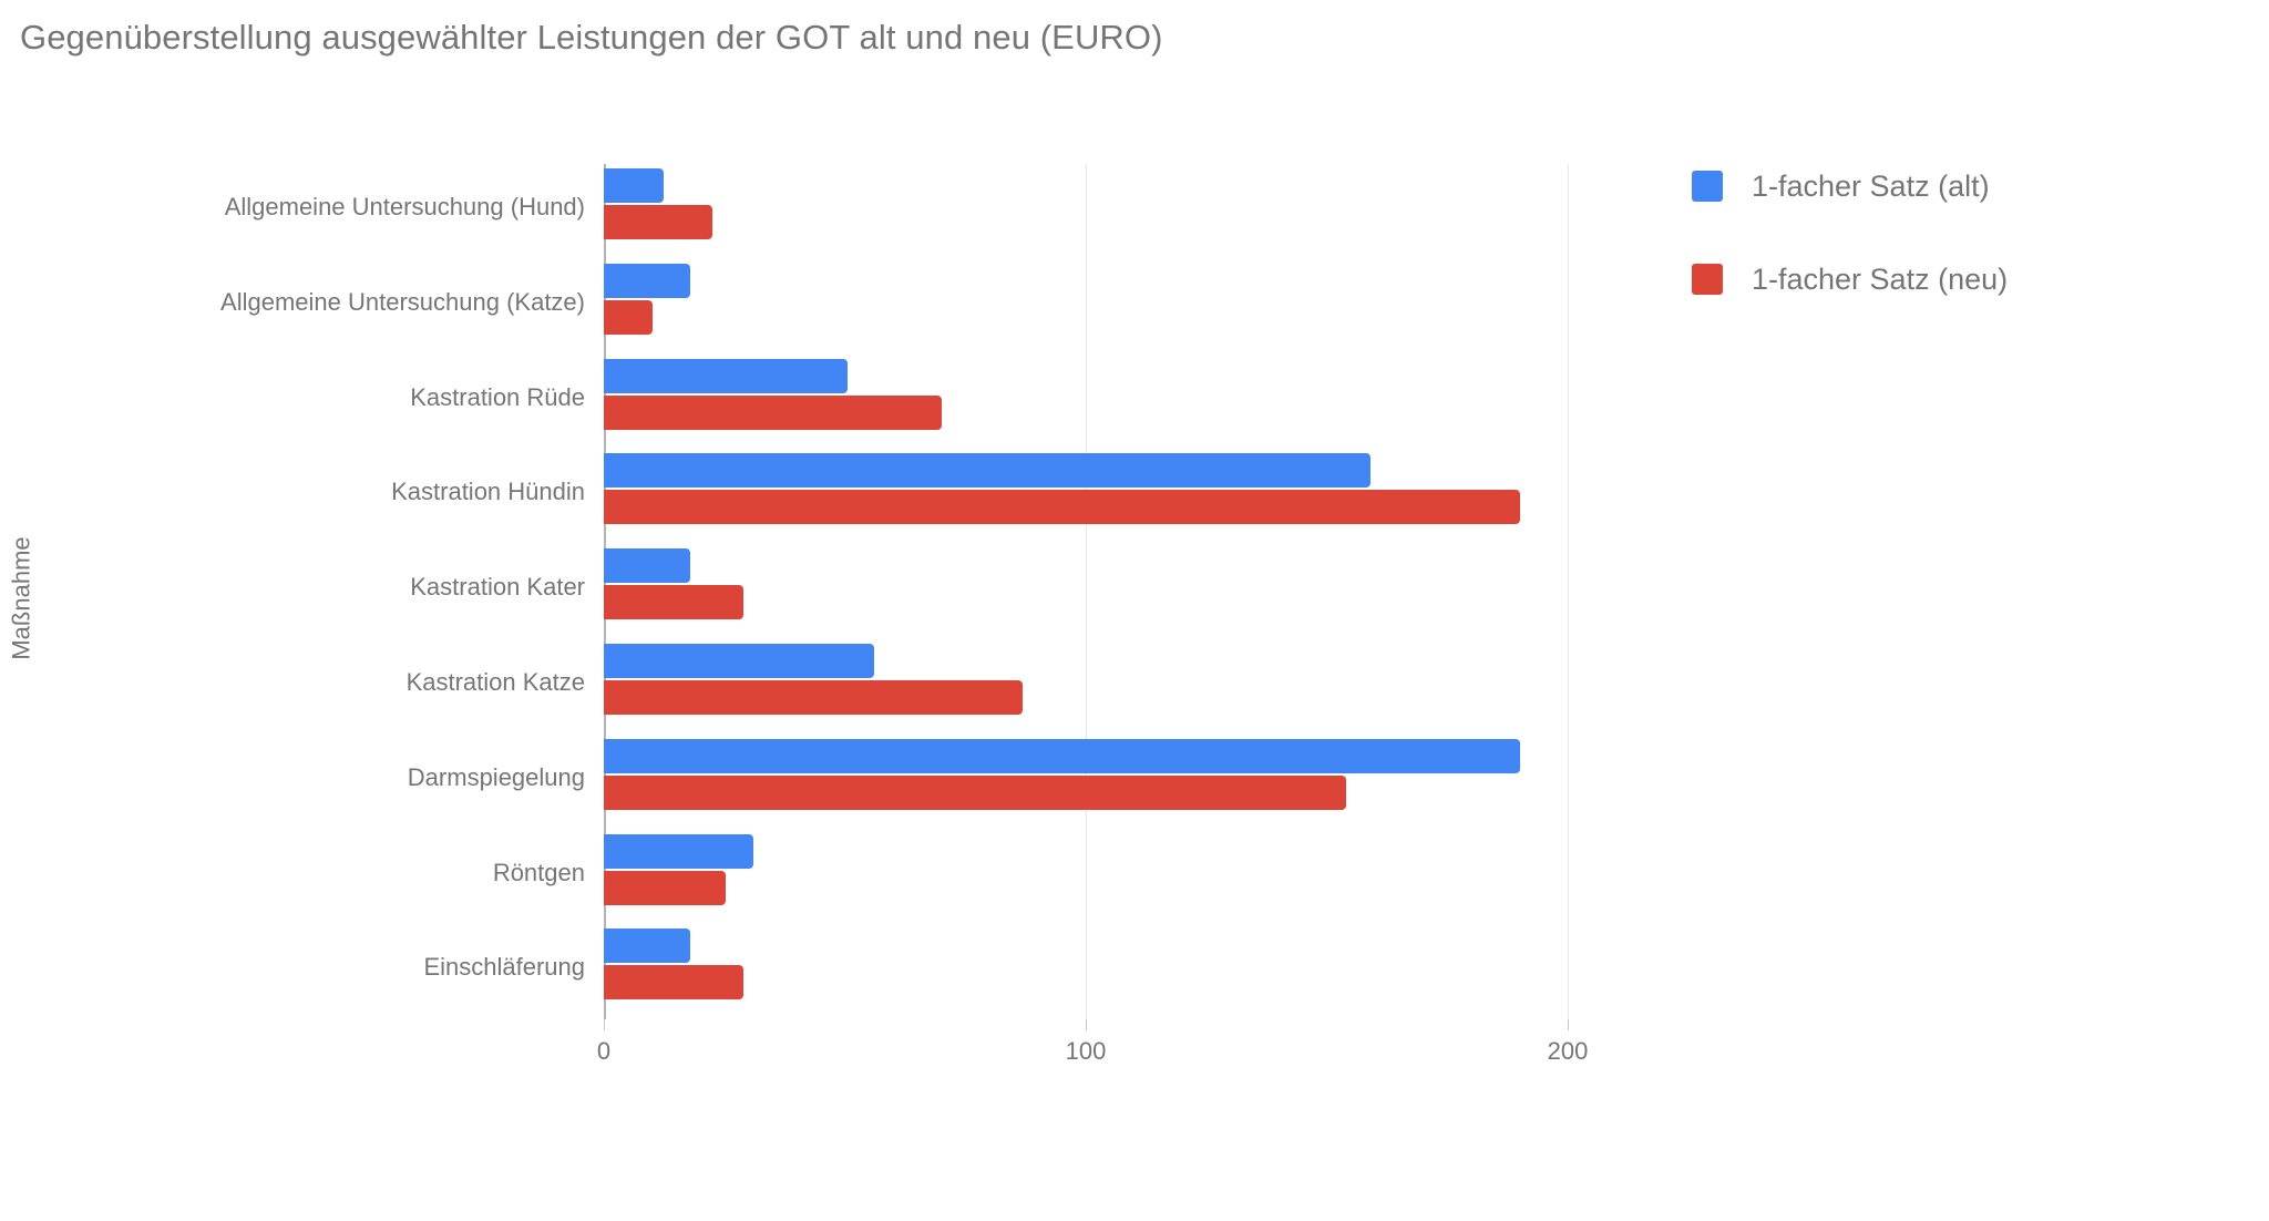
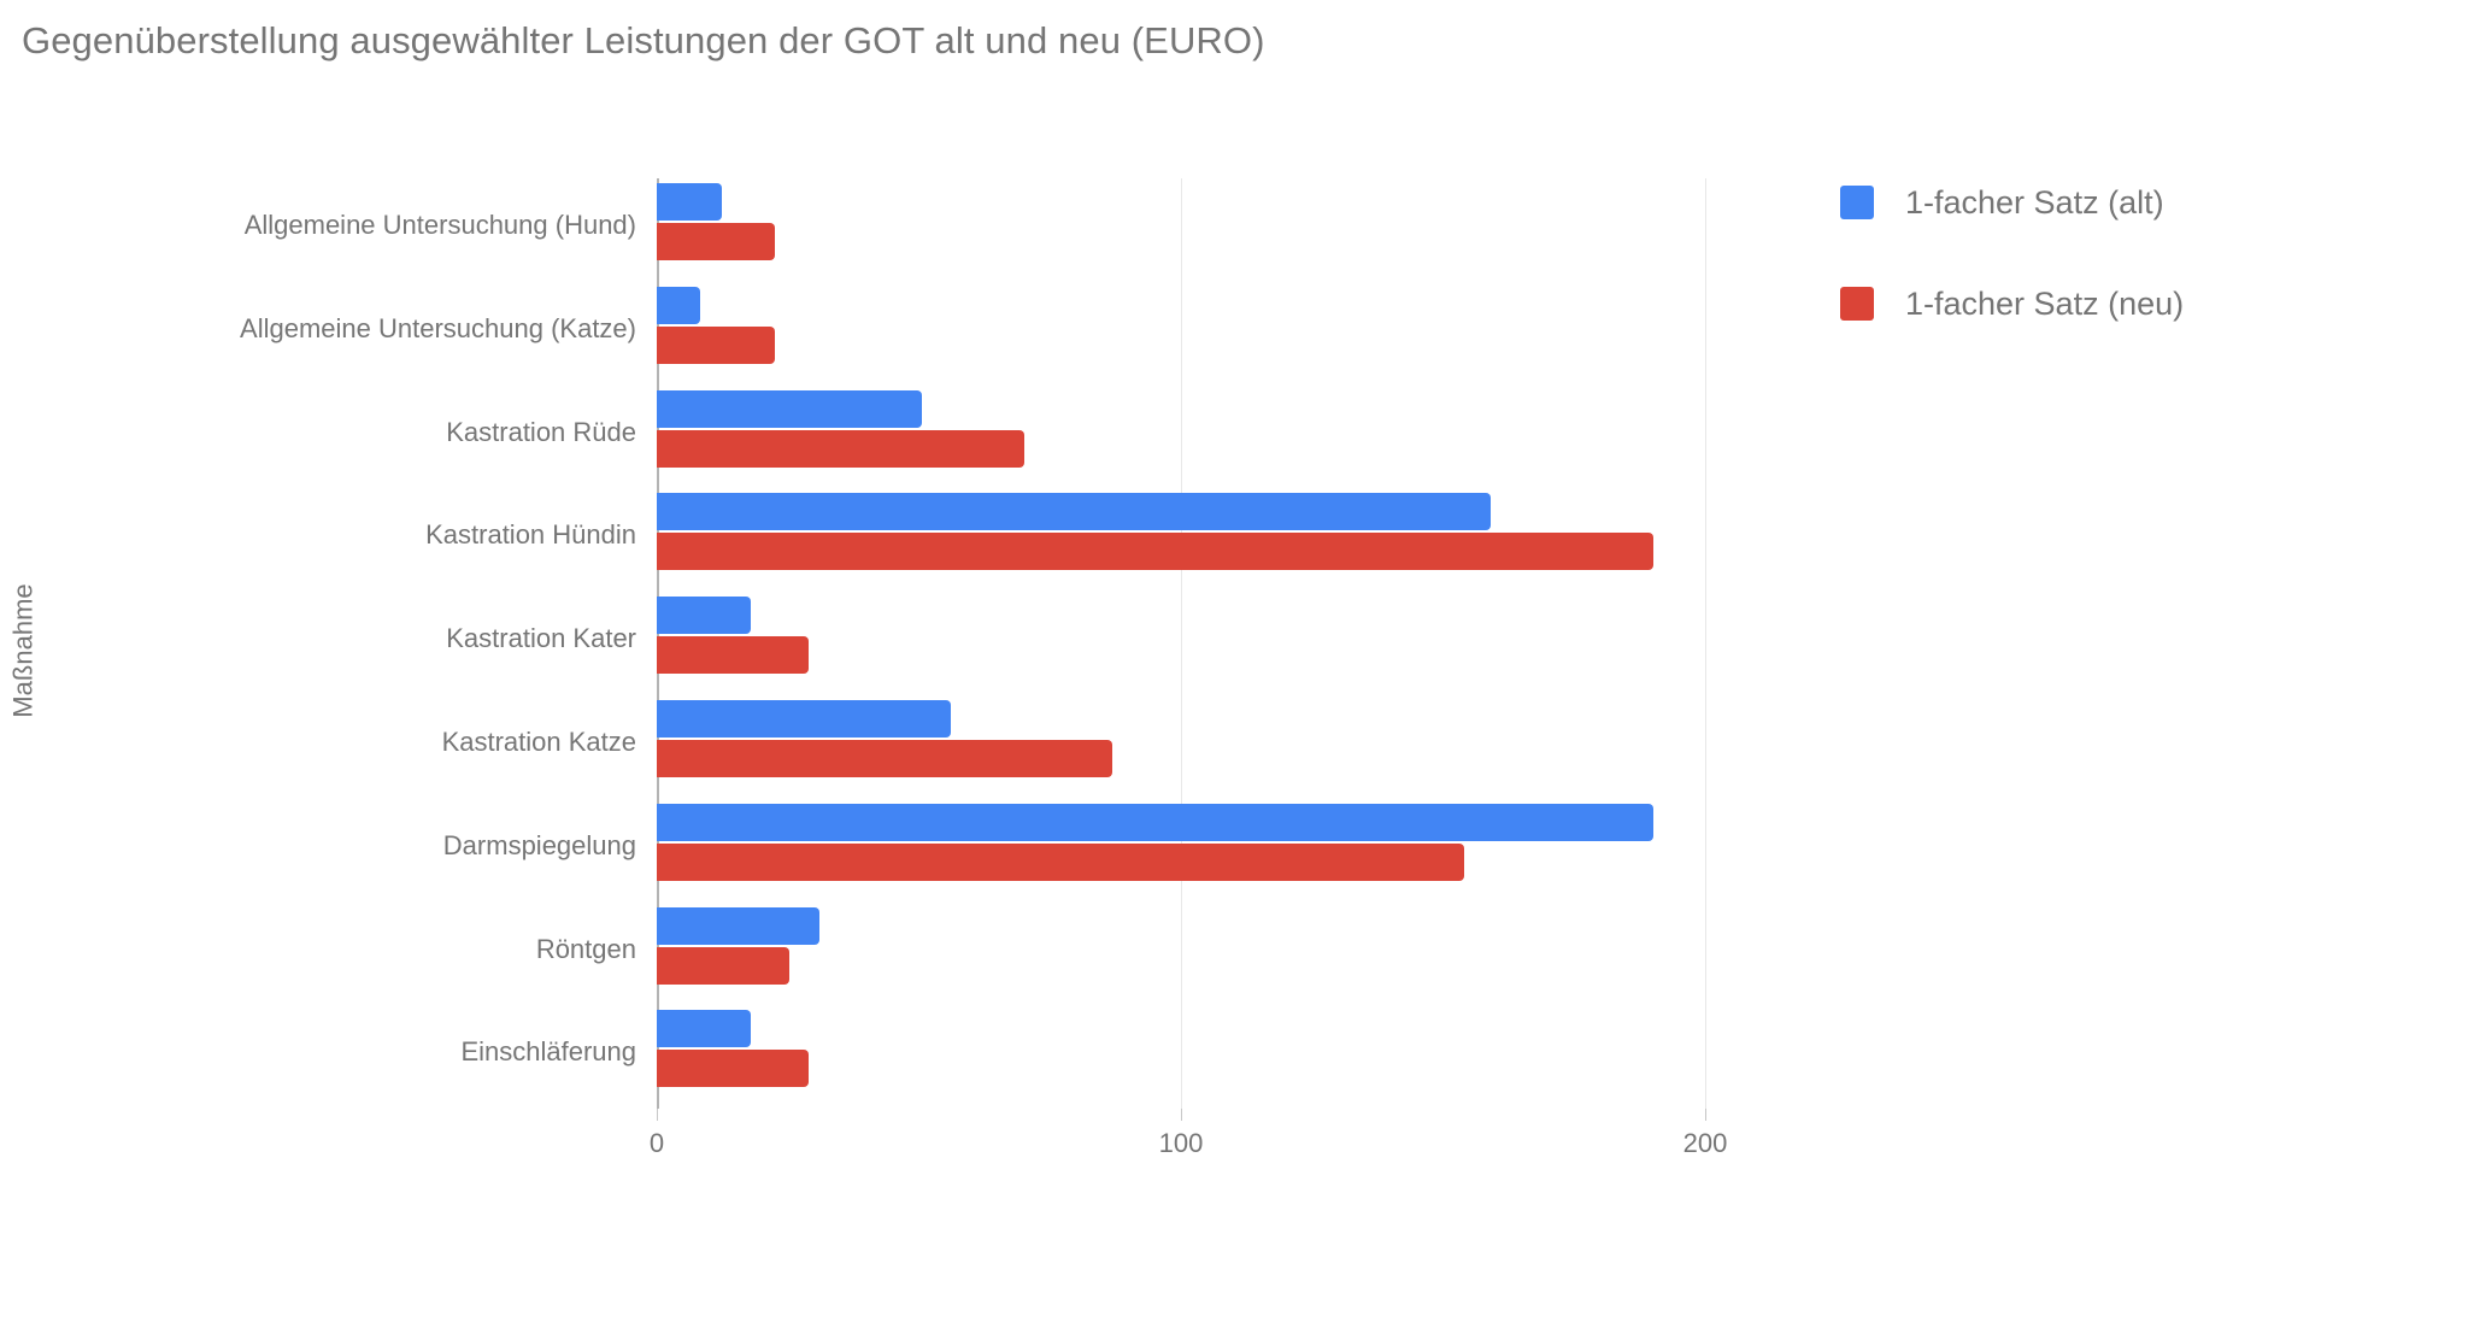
1-facher Satz (alt)/Allgemeine Untersuchung (Katze): 18 -> 8
1-facher Satz (neu)/Allgemeine Untersuchung (Katze): 10 -> 23
